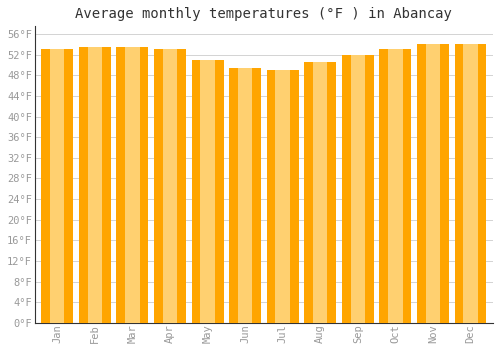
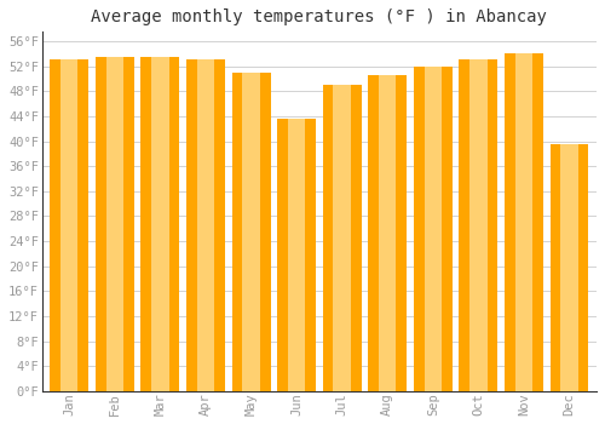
Jun: 49.5°F -> 43.6°F
Dec: 54.0°F -> 39.6°F
